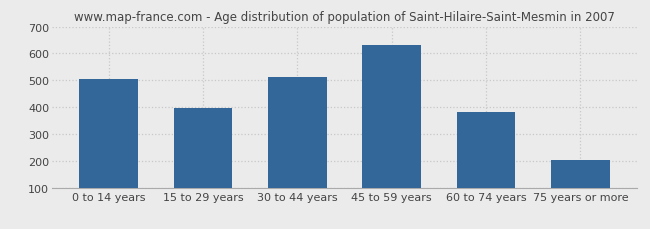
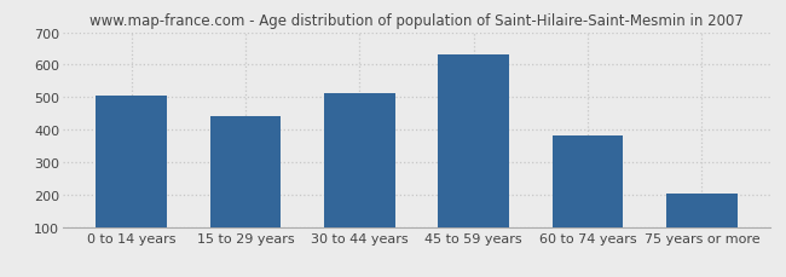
15 to 29 years: 395 -> 441
